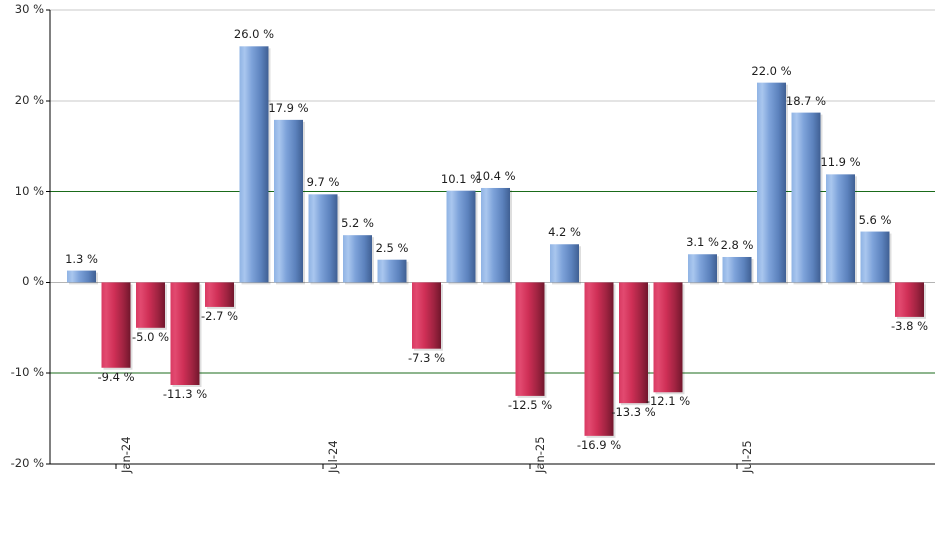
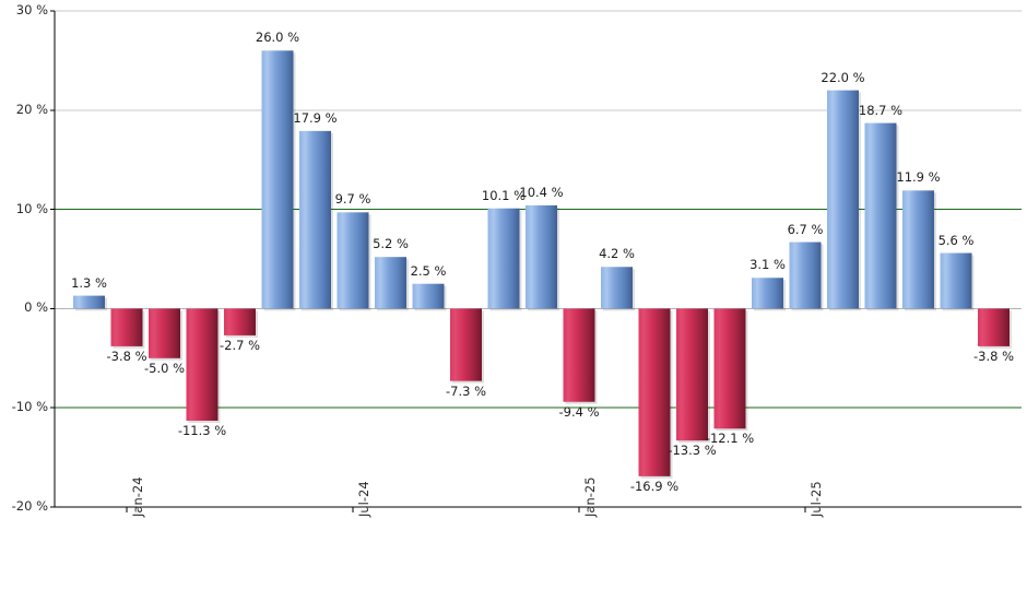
Jan-24: -9.4 -> -3.8
Jan-25: -12.5 -> -9.4
Jul-25: 2.8 -> 6.7
